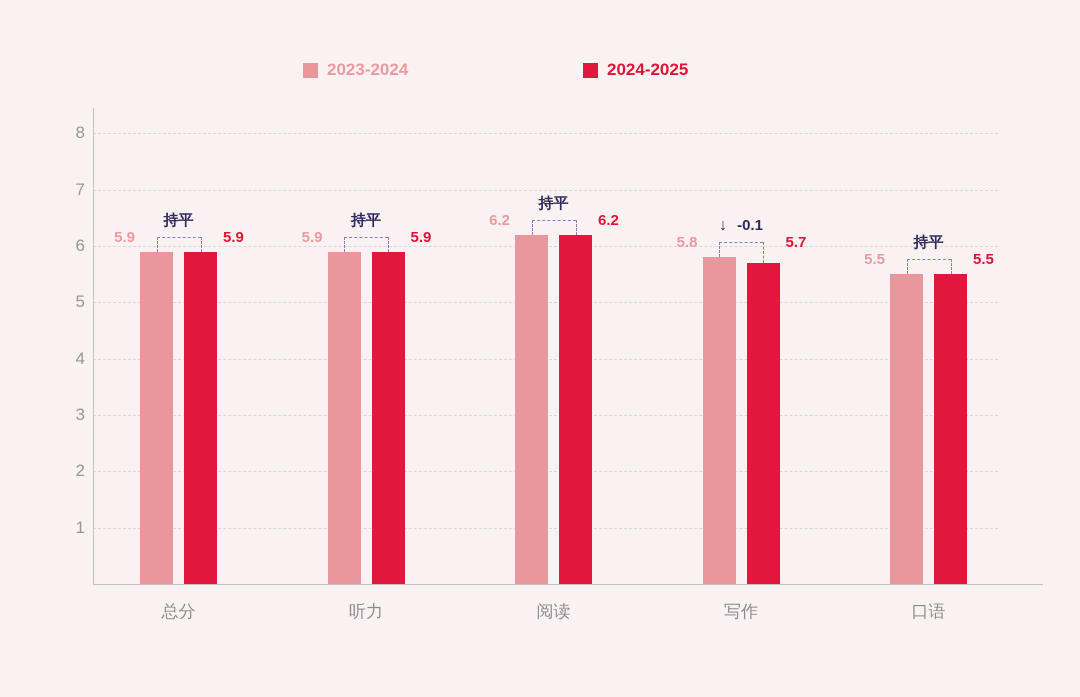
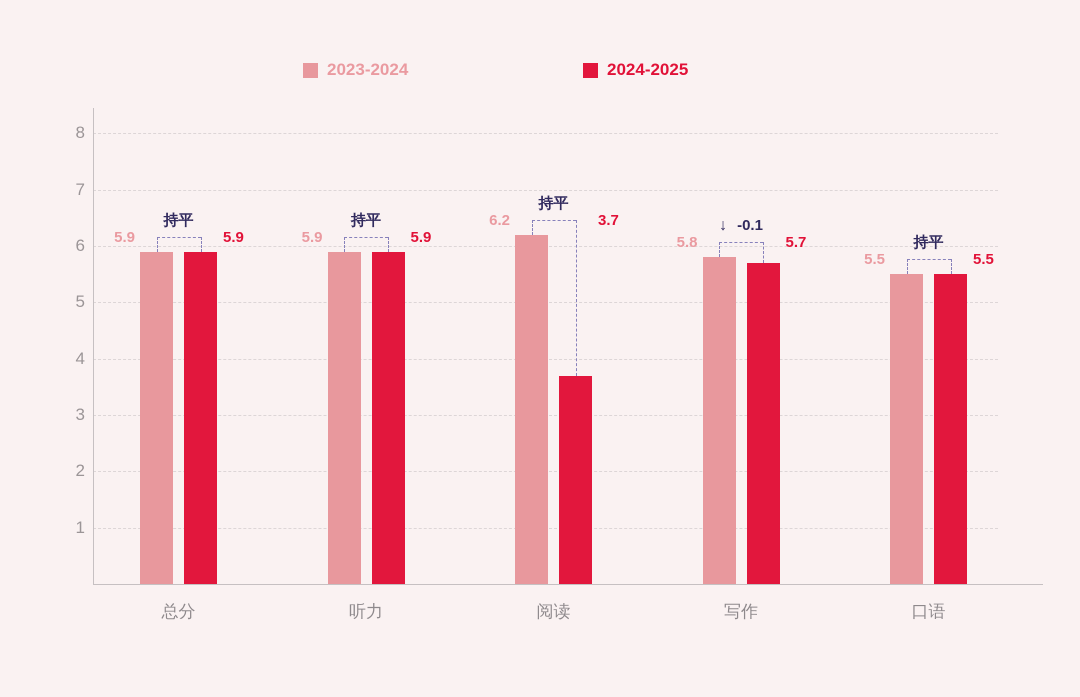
2024-2025/阅读: 6.2 -> 3.7
